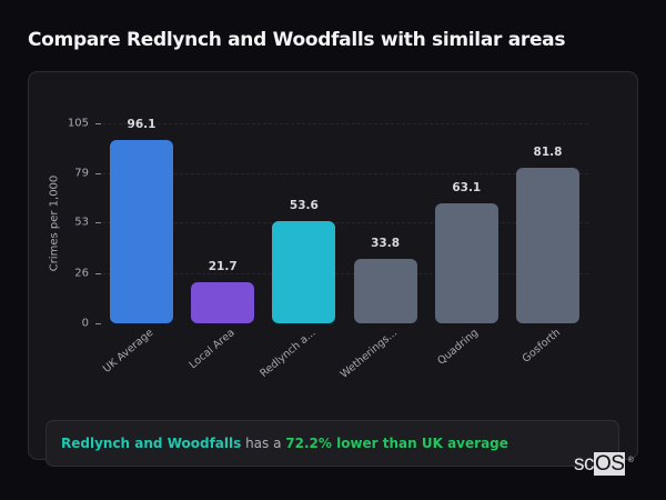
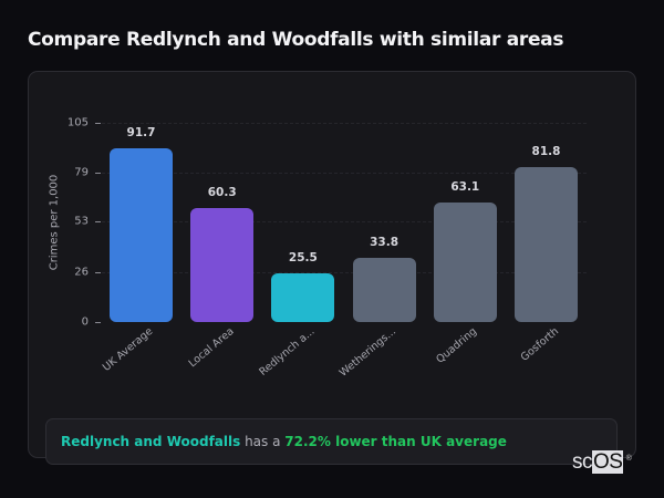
UK Average: 96.1 -> 91.7
Local Area: 21.7 -> 60.3
Redlynch a...: 53.6 -> 25.5
